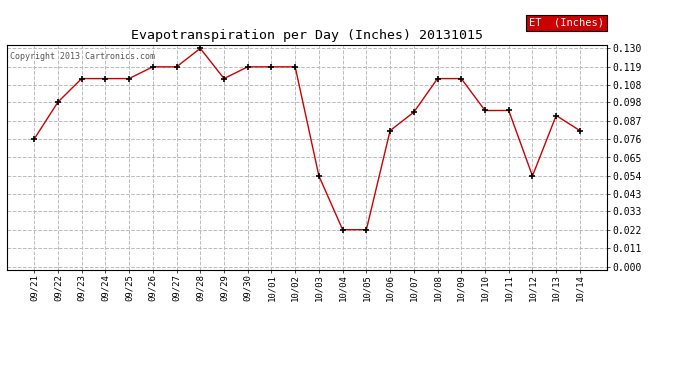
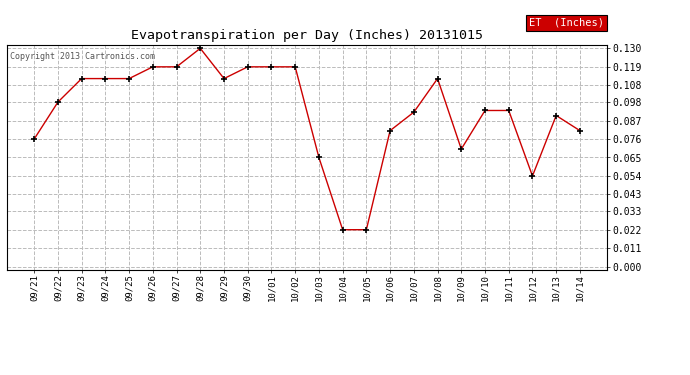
10/03: 0.054 -> 0.065
10/09: 0.112 -> 0.070
